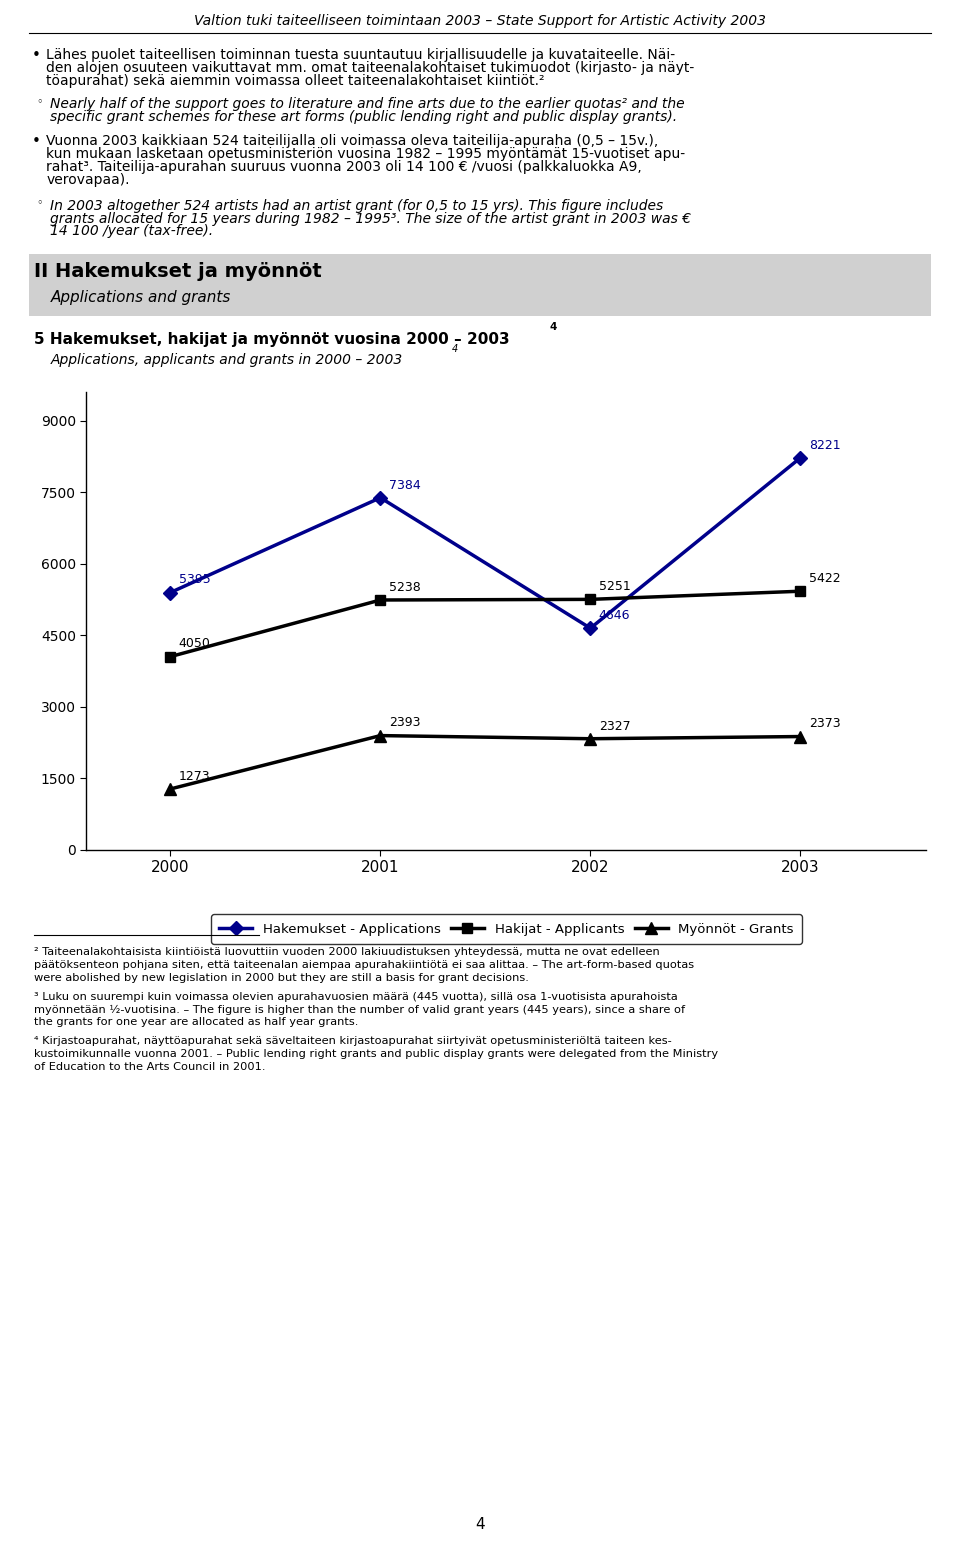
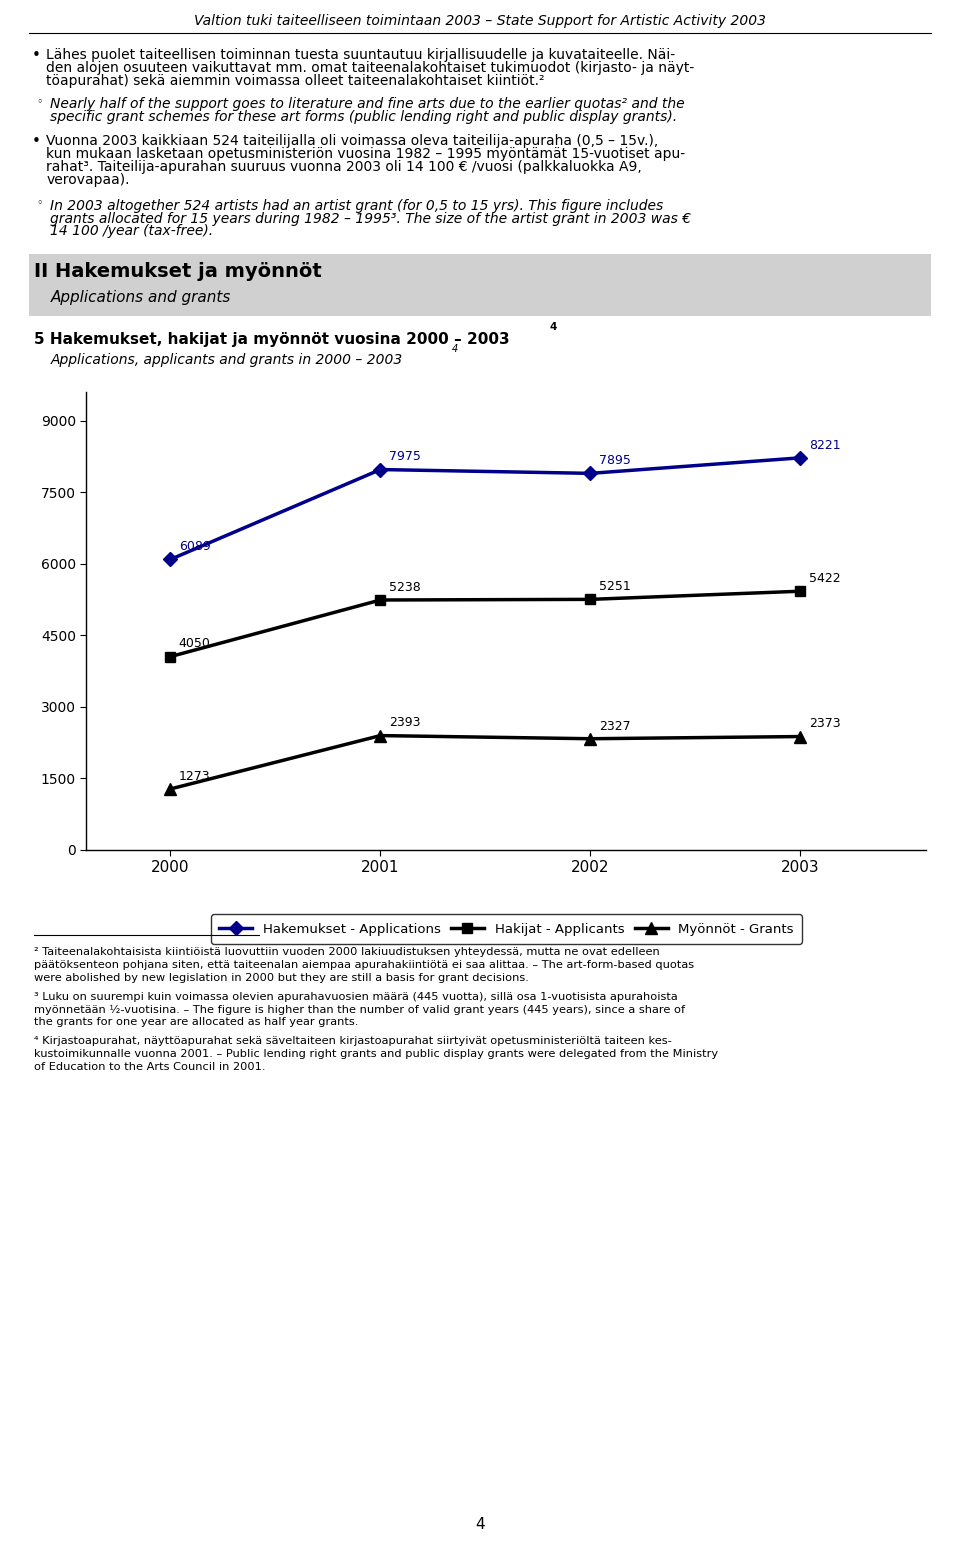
Hakemukset - Applications/2000: 5395 -> 6089
Hakemukset - Applications/2001: 7384 -> 7975
Hakemukset - Applications/2002: 4646 -> 7895
